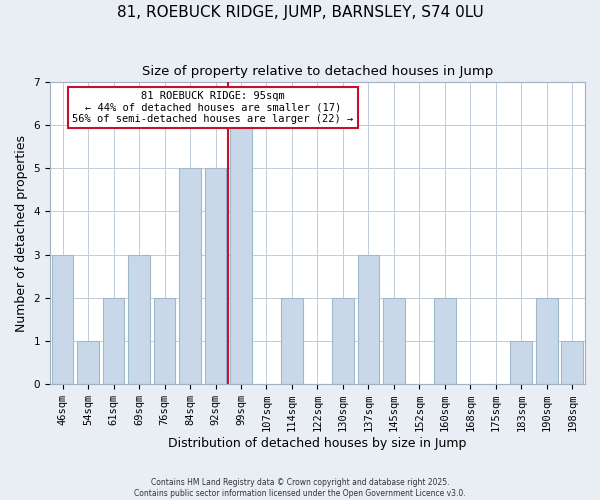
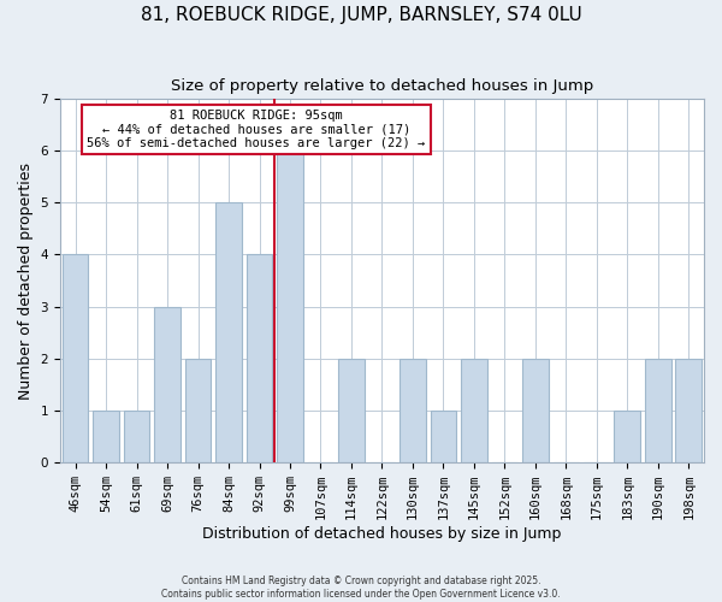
46sqm: 3 -> 4
61sqm: 2 -> 1
92sqm: 5 -> 4
137sqm: 3 -> 1
198sqm: 1 -> 2
